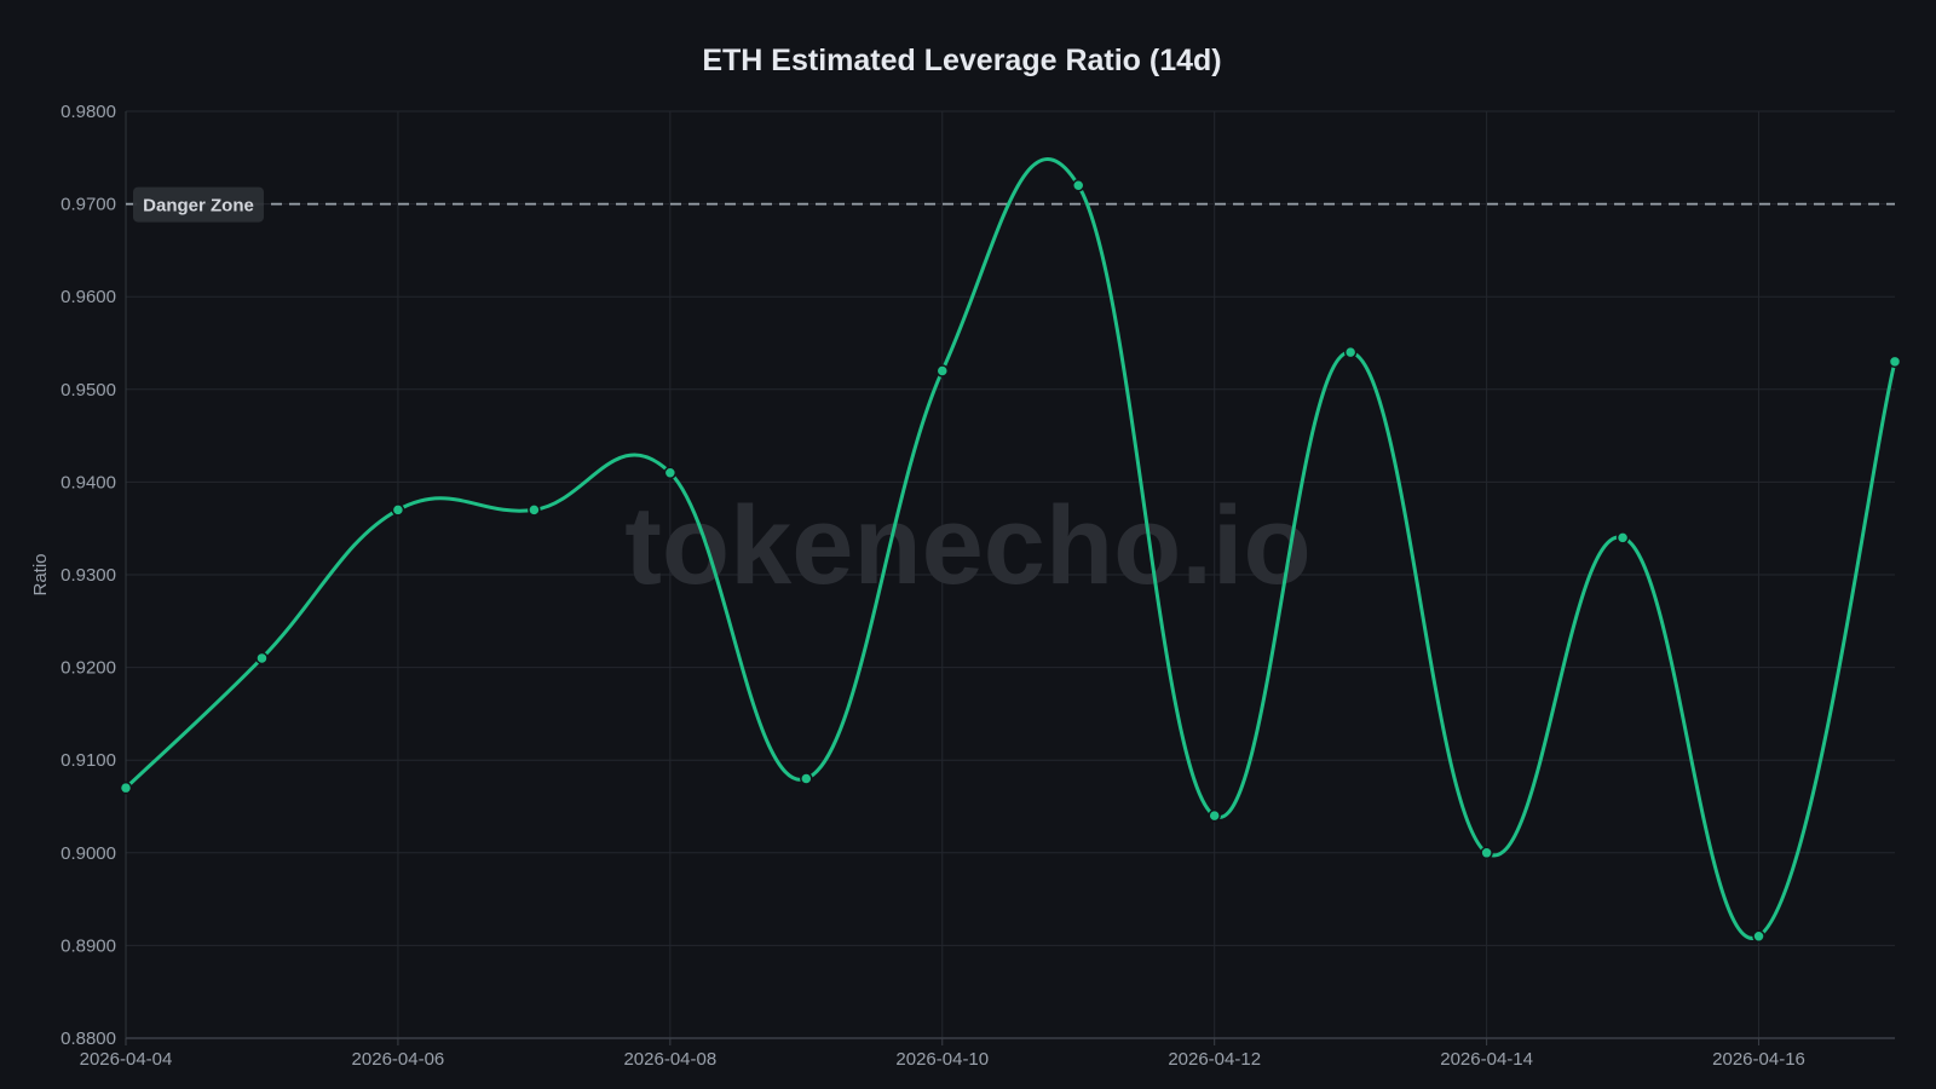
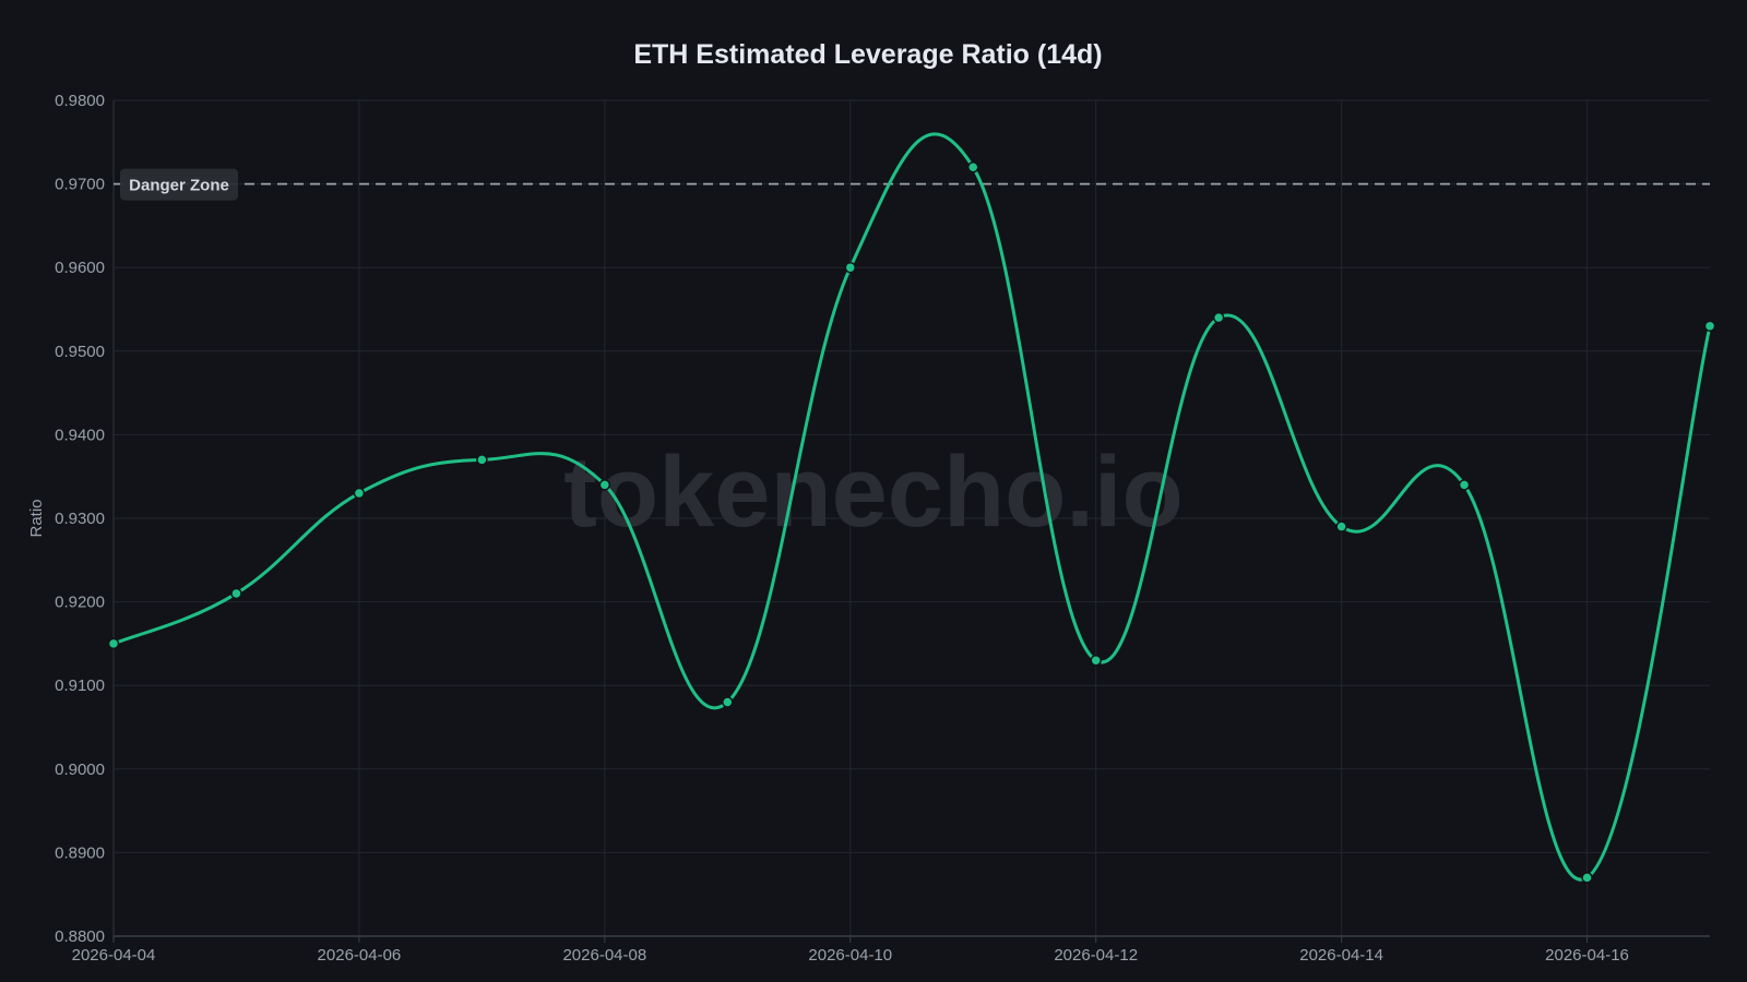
2026-04-04: 0.907 -> 0.915
2026-04-06: 0.937 -> 0.933
2026-04-08: 0.941 -> 0.934
2026-04-10: 0.952 -> 0.960
2026-04-12: 0.904 -> 0.913
2026-04-14: 0.900 -> 0.929
2026-04-16: 0.891 -> 0.887
